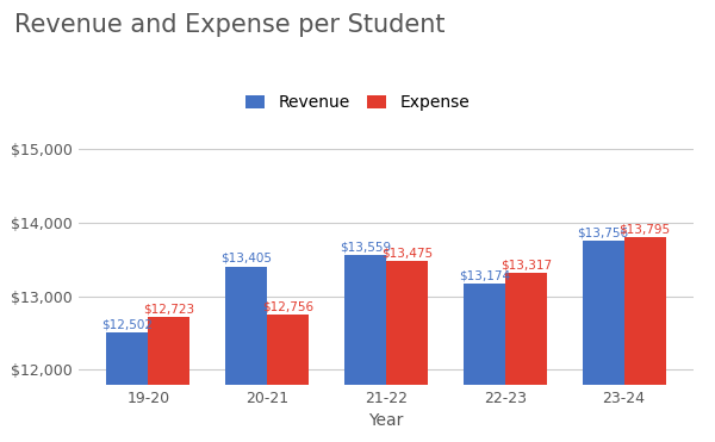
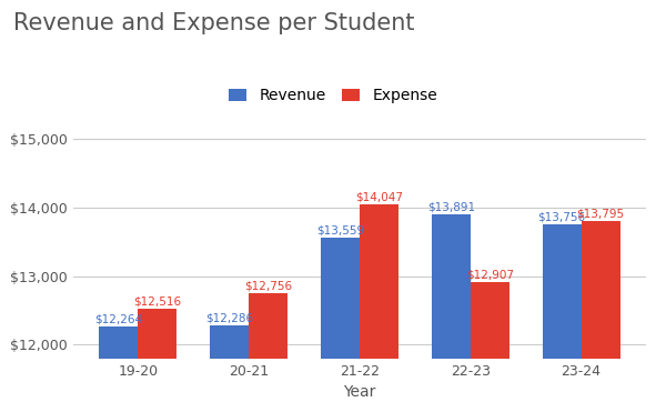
Revenue/19-20: $12,502 -> $12,264
Expense/19-20: $12,723 -> $12,516
Revenue/20-21: $13,405 -> $12,286
Expense/21-22: $13,475 -> $14,047
Revenue/22-23: $13,174 -> $13,891
Expense/22-23: $13,317 -> $12,907
